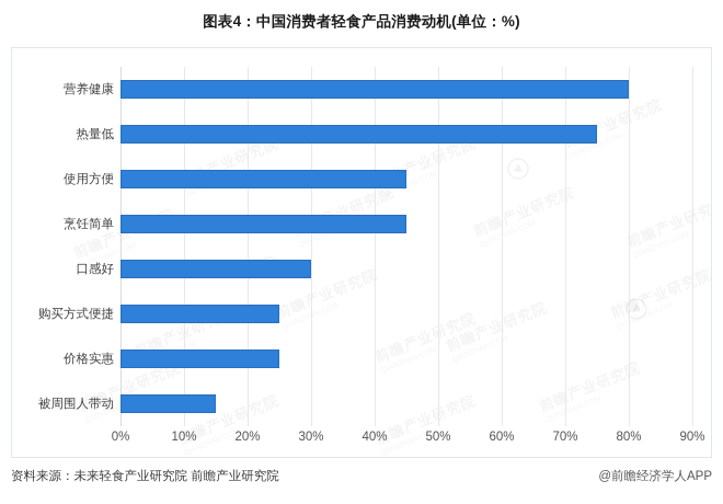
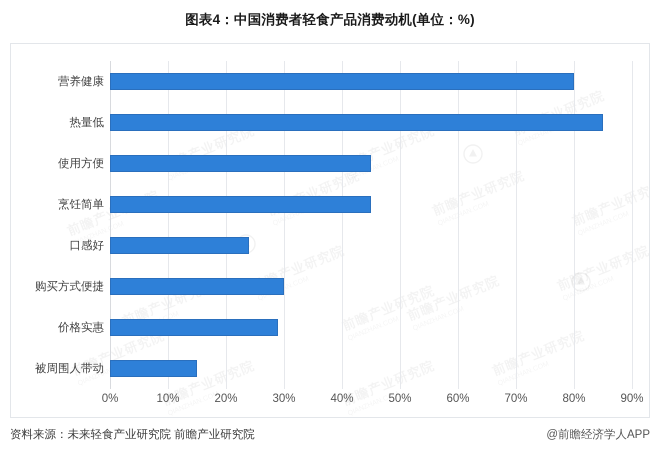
热量低: 75% -> 85%
口感好: 30% -> 24%
购买方式便捷: 25% -> 30%
价格实惠: 25% -> 29%
